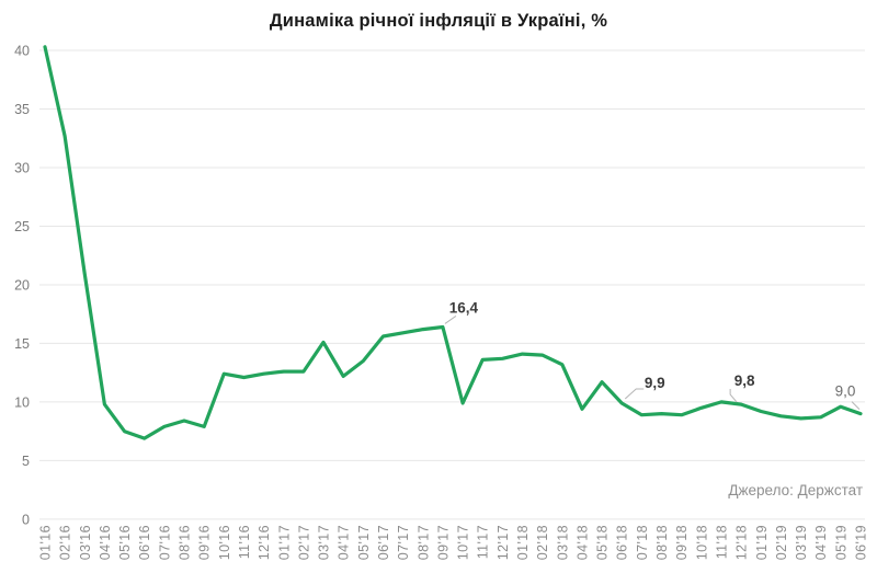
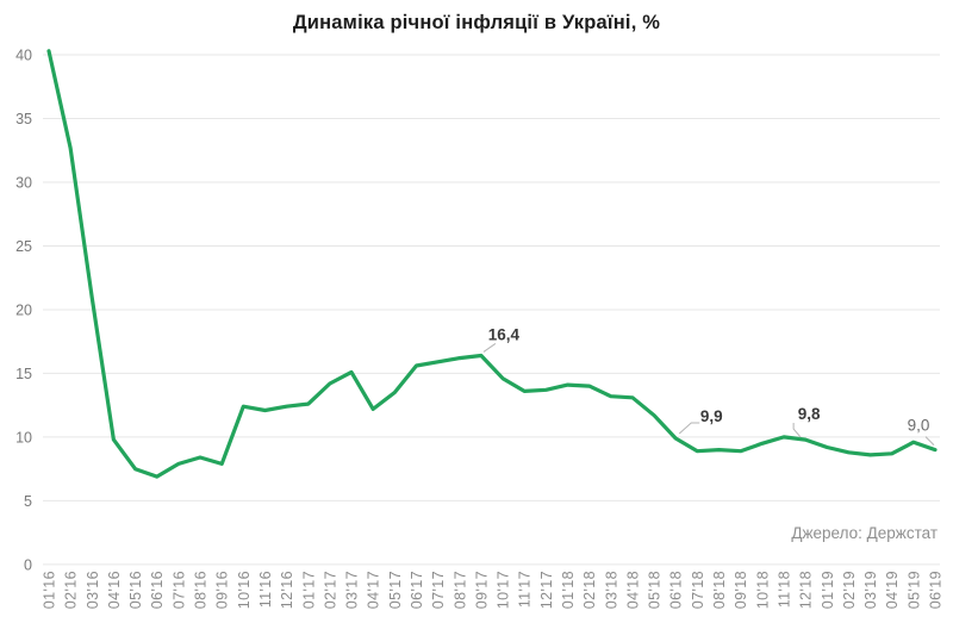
02'17: 12.6 -> 14.2
10'17: 9.9 -> 14.6
04'18: 9.4 -> 13.1
